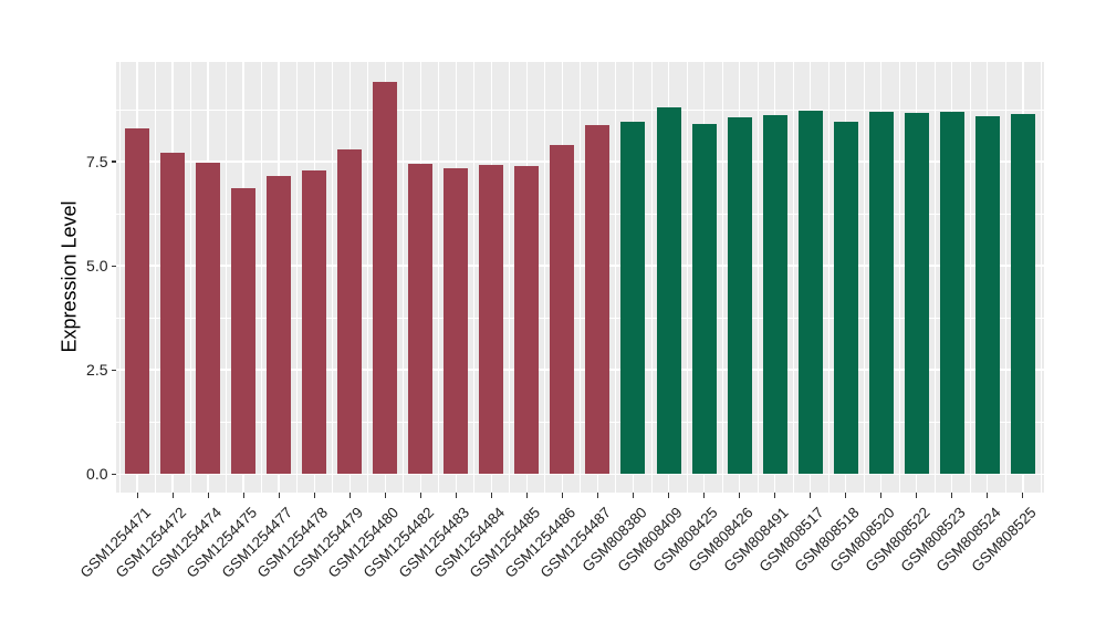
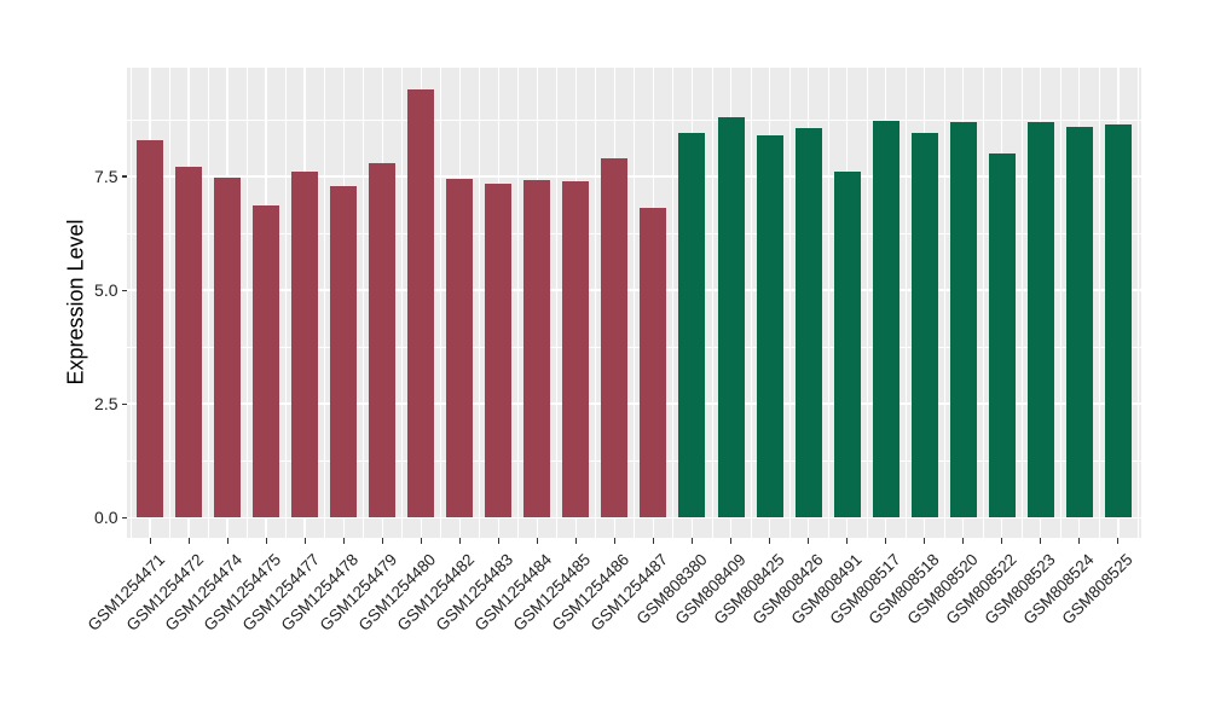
GSM1254477: 7.2 -> 7.6
GSM1254487: 8.4 -> 6.8
GSM808491: 8.6 -> 7.6
GSM808522: 8.7 -> 8.0
